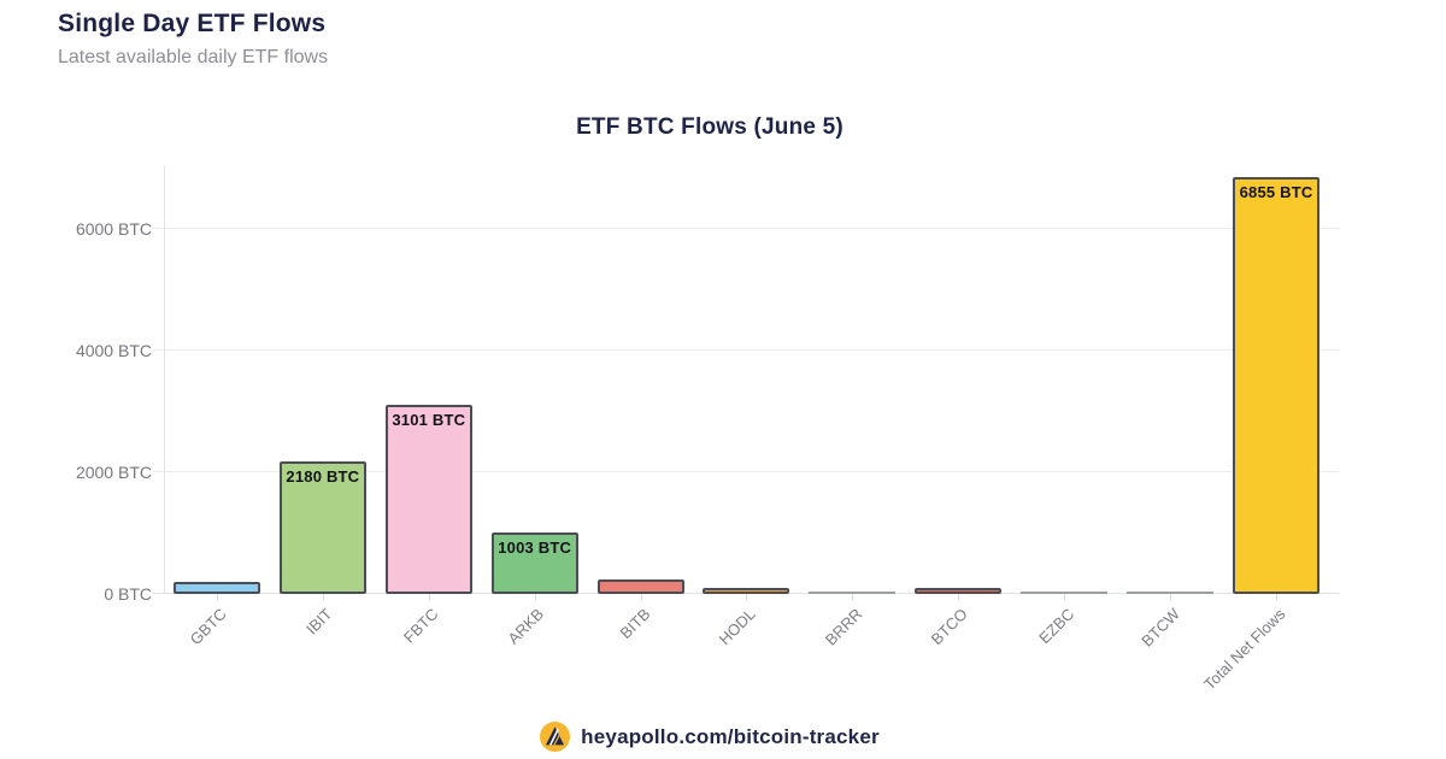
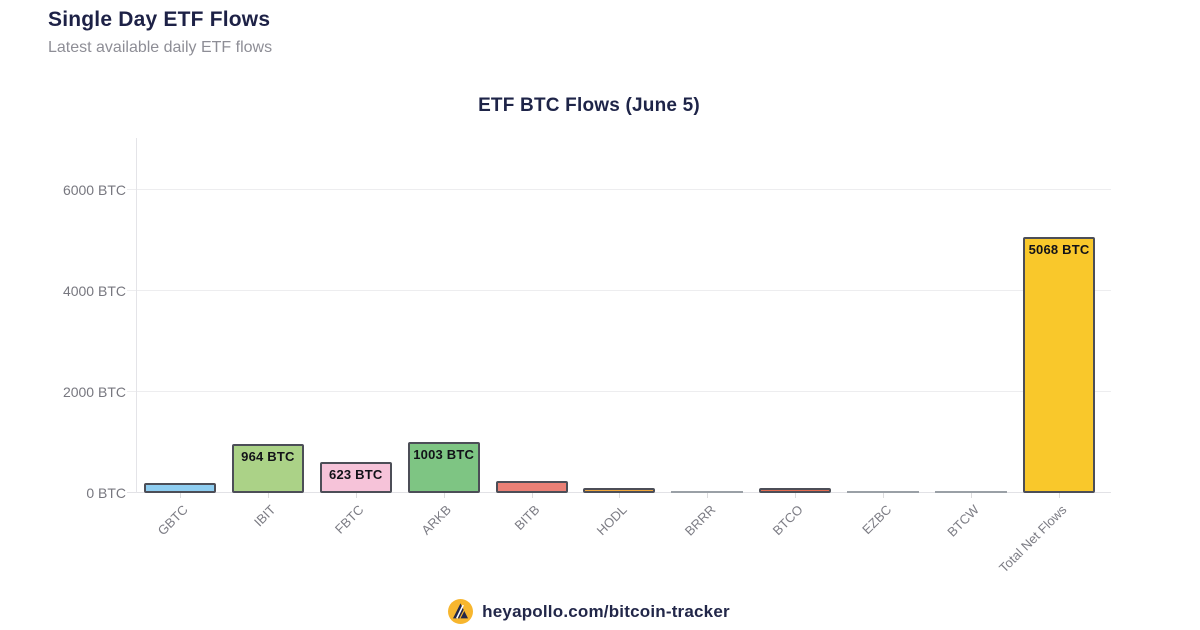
IBIT: 2180 -> 964
FBTC: 3101 -> 623
Total Net Flows: 6855 -> 5068
